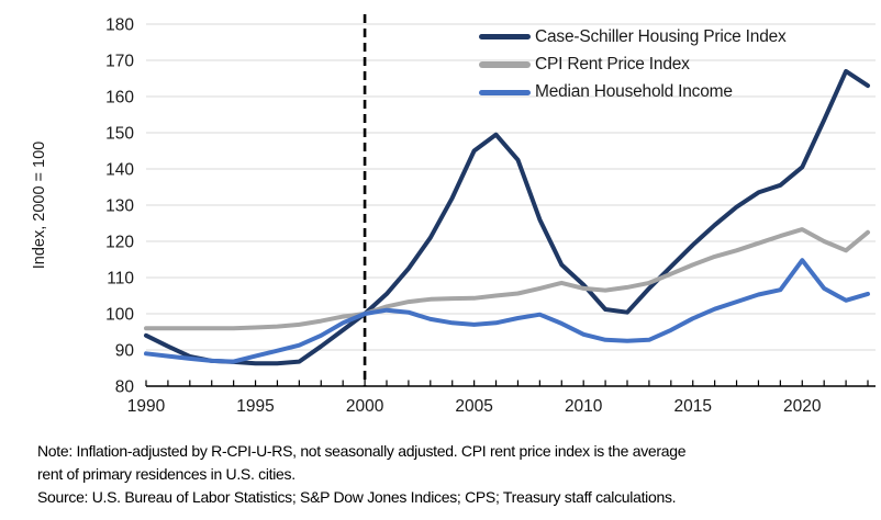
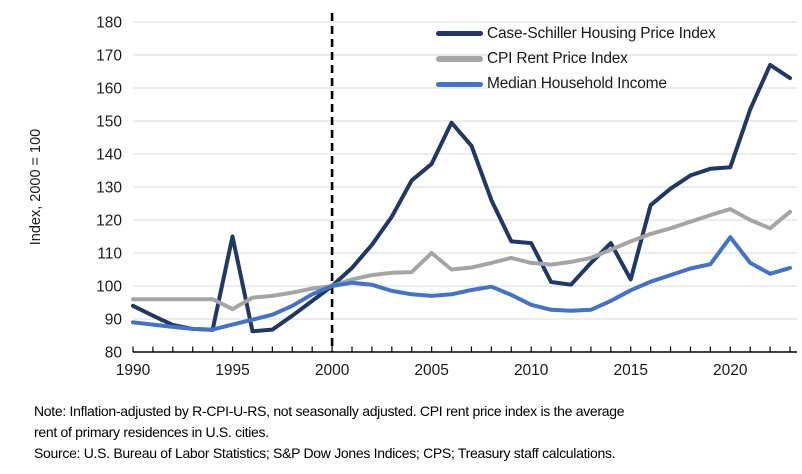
Case-Schiller Housing Price Index/1995: 86 -> 115
CPI Rent Price Index/1995: 96 -> 93
Case-Schiller Housing Price Index/2005: 145 -> 137
CPI Rent Price Index/2005: 104 -> 110
Case-Schiller Housing Price Index/2010: 108 -> 113
Case-Schiller Housing Price Index/2015: 119 -> 102
Case-Schiller Housing Price Index/2020: 140 -> 136
